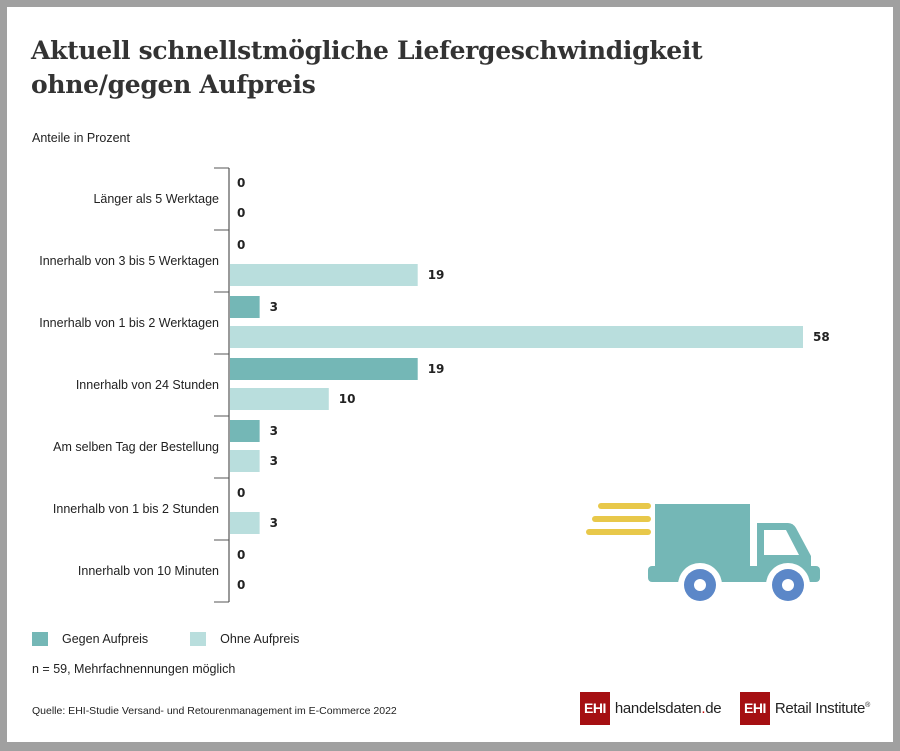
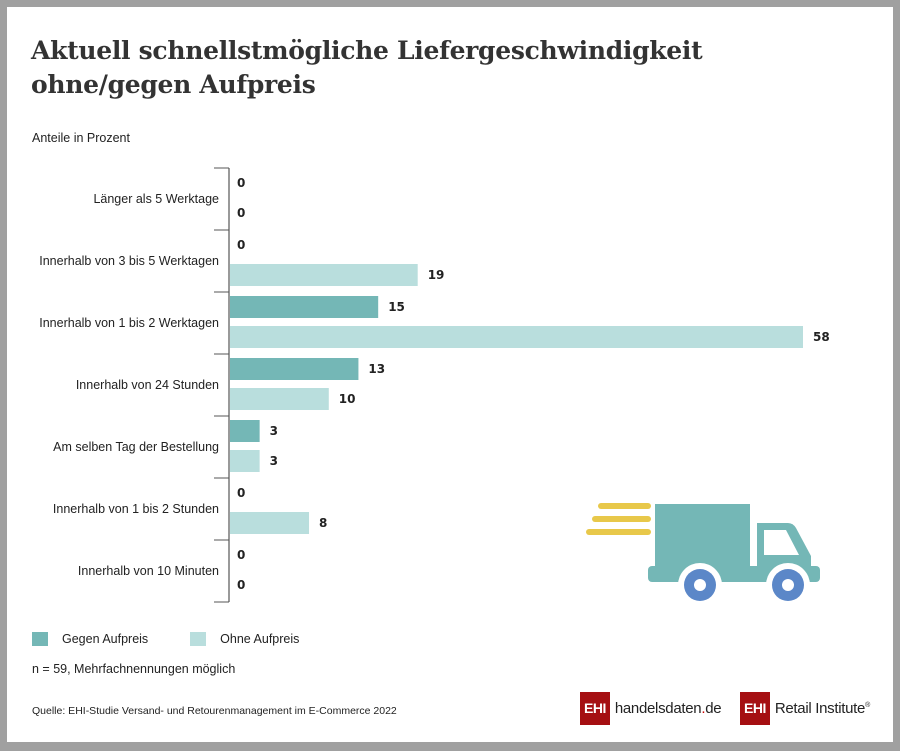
Gegen Aufpreis/Innerhalb von 1 bis 2 Werktagen: 3 -> 15
Gegen Aufpreis/Innerhalb von 24 Stunden: 19 -> 13
Ohne Aufpreis/Innerhalb von 1 bis 2 Stunden: 3 -> 8
